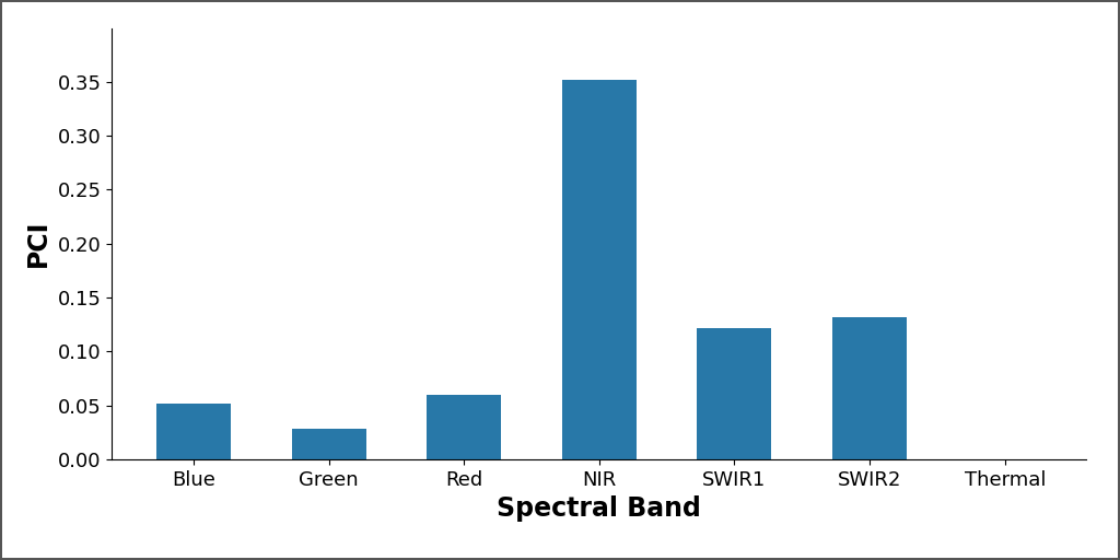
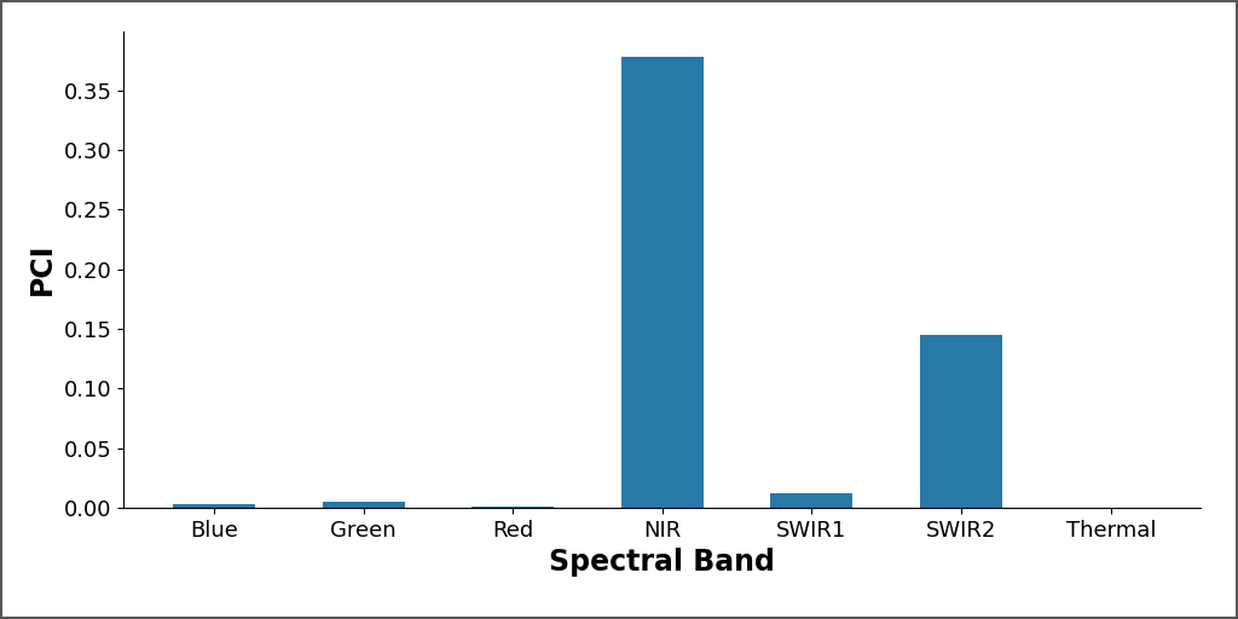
Blue: 0.052 -> 0.003
Green: 0.028 -> 0.005
Red: 0.060 -> 0.001
NIR: 0.352 -> 0.378
SWIR1: 0.122 -> 0.012
SWIR2: 0.132 -> 0.145
